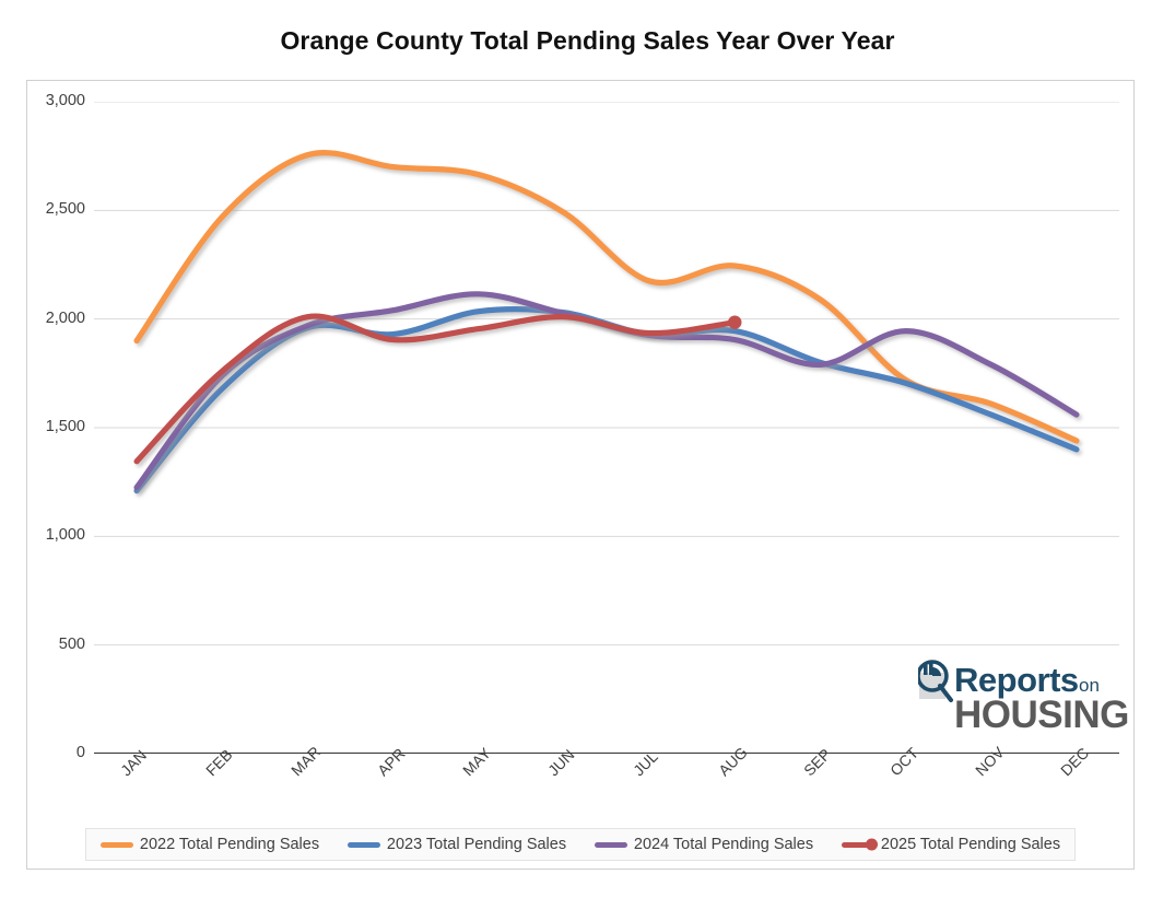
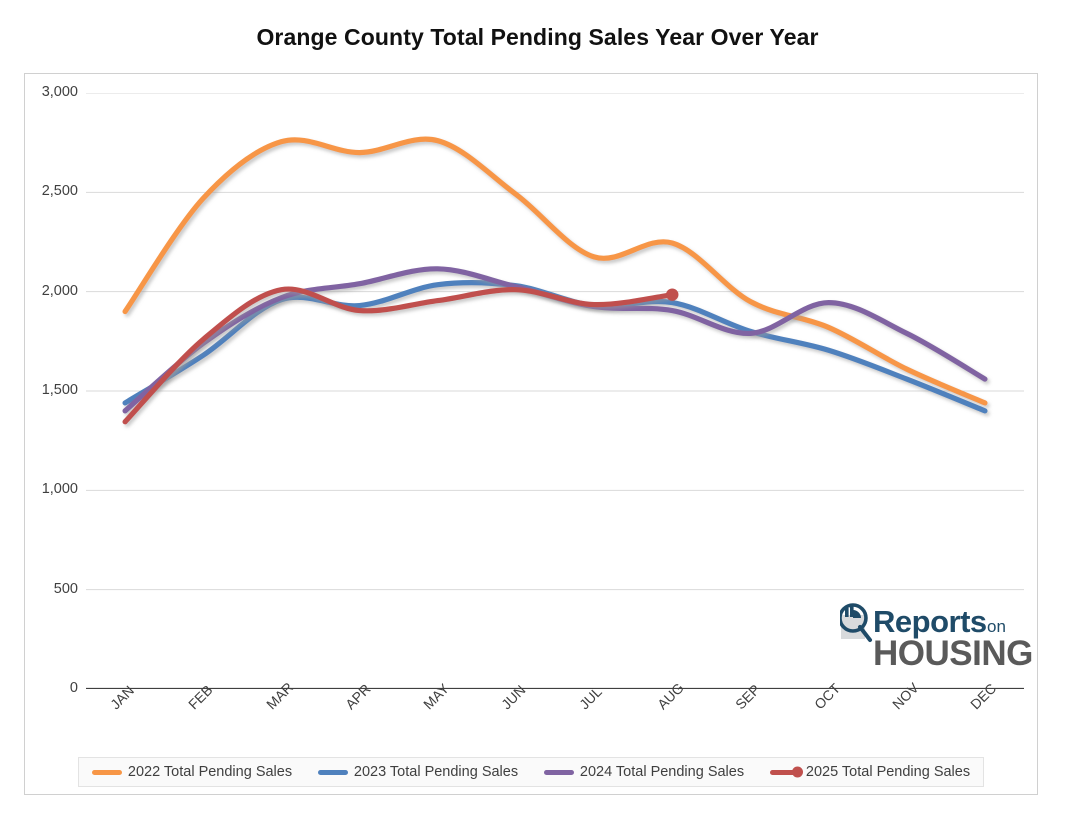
2023 Total Pending Sales/JAN: 1210 -> 1440
2024 Total Pending Sales/JAN: 1220 -> 1400
2022 Total Pending Sales/MAY: 2660 -> 2760
2022 Total Pending Sales/SEP: 2090 -> 1950
2022 Total Pending Sales/OCT: 1720 -> 1820
